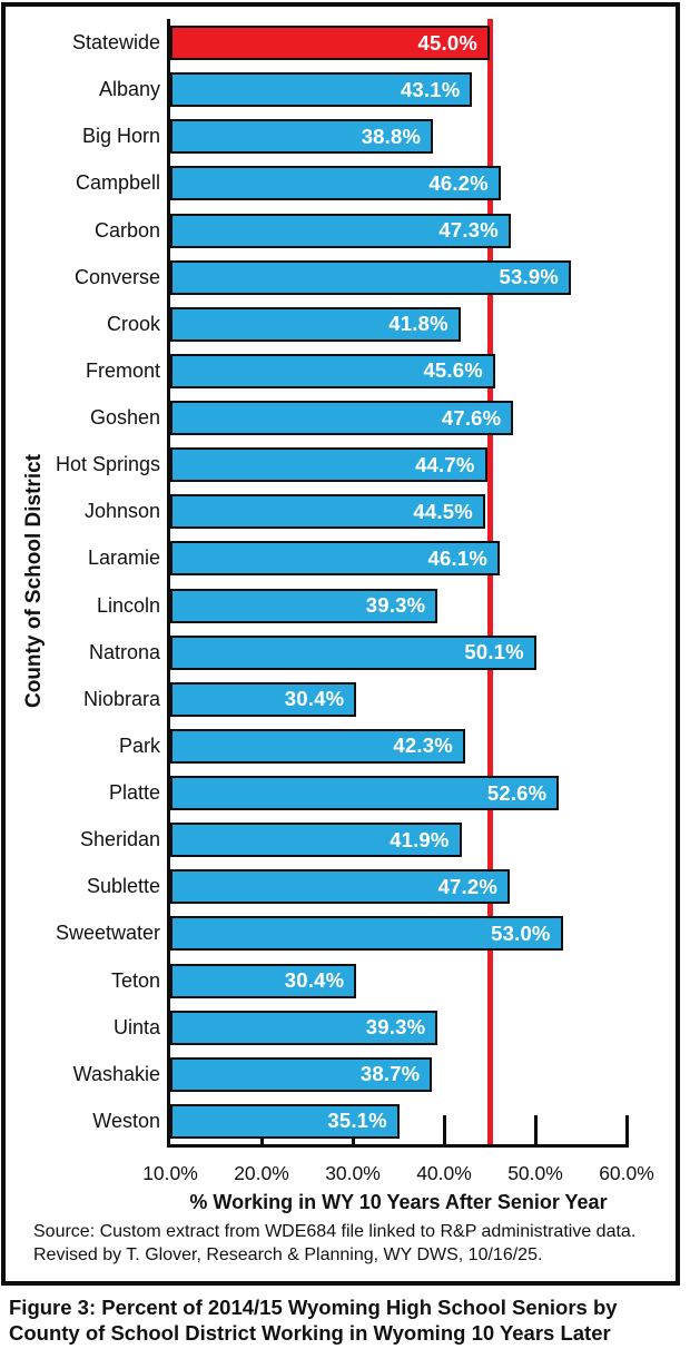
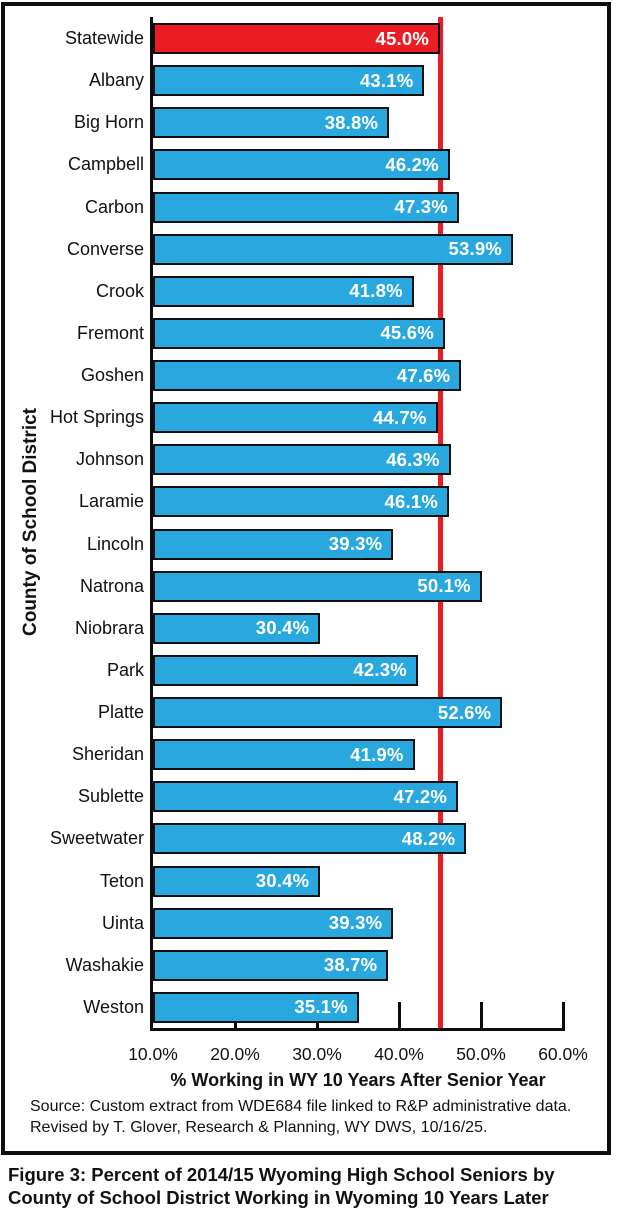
Johnson: 44.5% -> 46.3%
Sweetwater: 53.0% -> 48.2%
